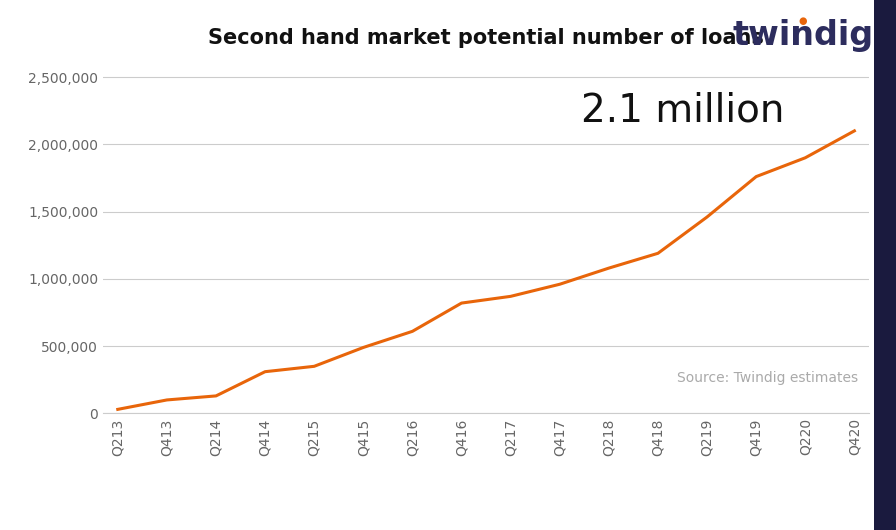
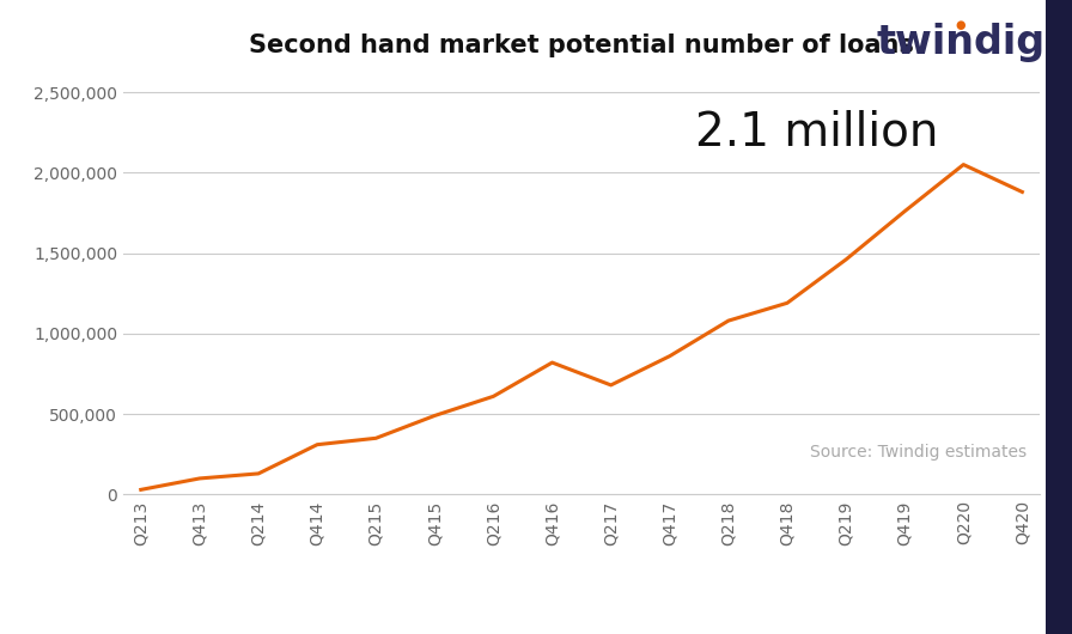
Q217: 870,000 -> 680,000
Q417: 960,000 -> 860,000
Q220: 1,900,000 -> 2,050,000
Q420: 2,100,000 -> 1,880,000
